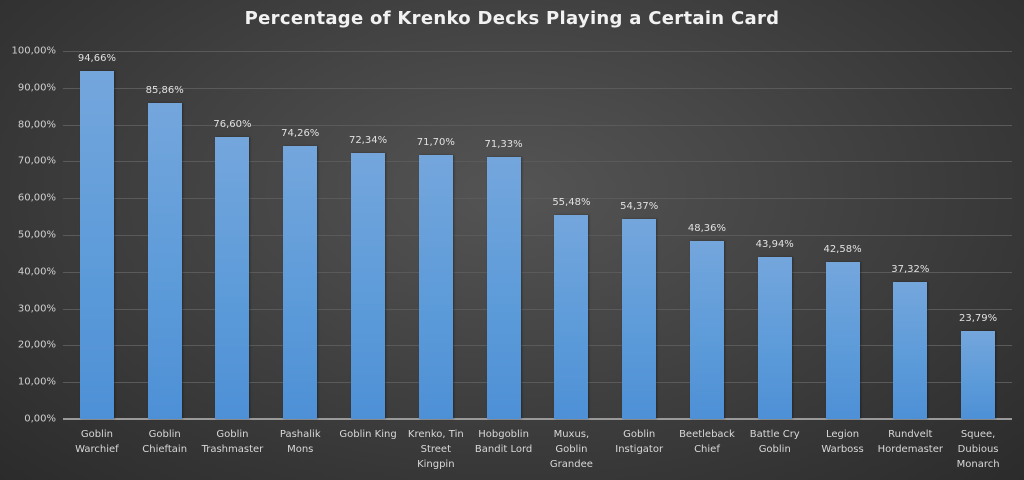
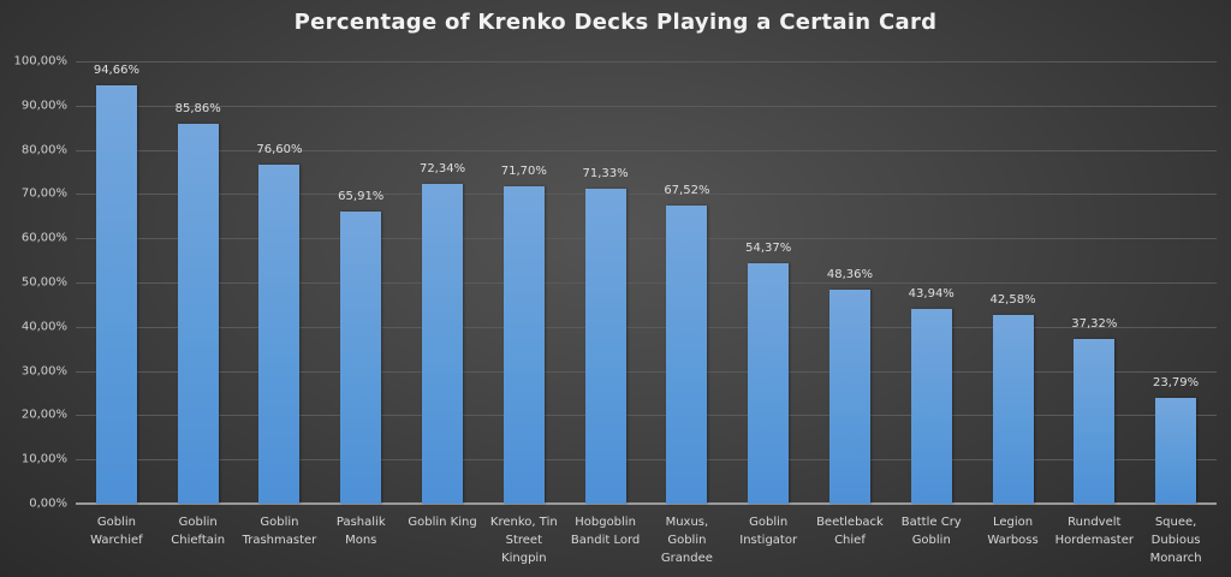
Pashalik Mons: 74,26% -> 65,91%
Muxus, Goblin Grandee: 55,48% -> 67,52%
